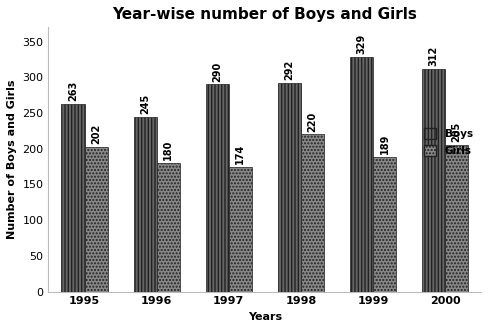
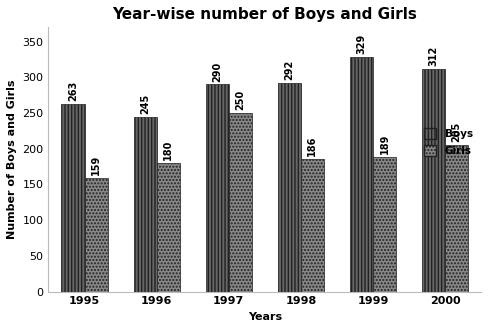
Girls/1995: 202 -> 159
Girls/1997: 174 -> 250
Girls/1998: 220 -> 186
